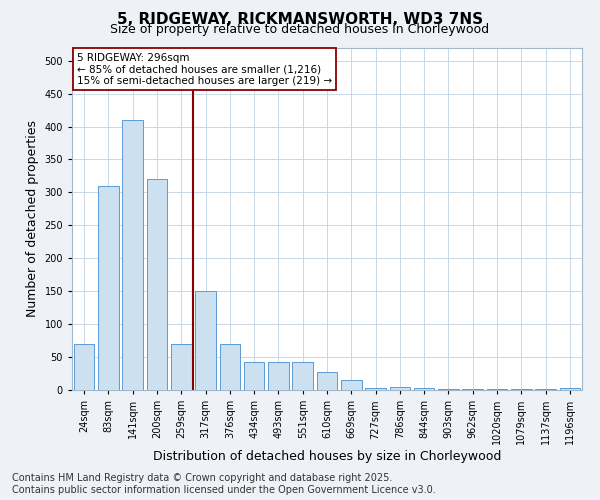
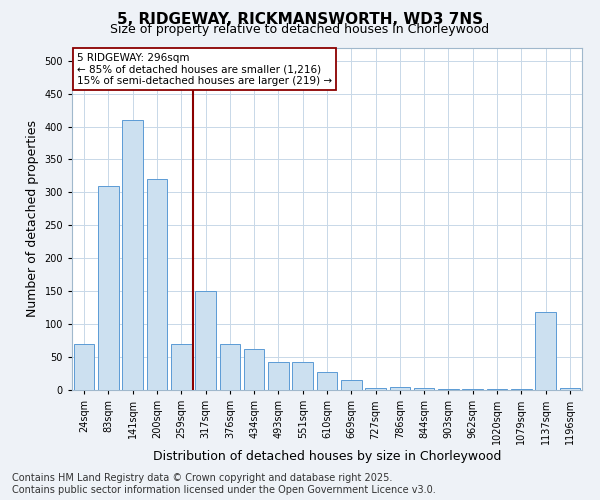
434sqm: 42 -> 62
1137sqm: 1 -> 118
